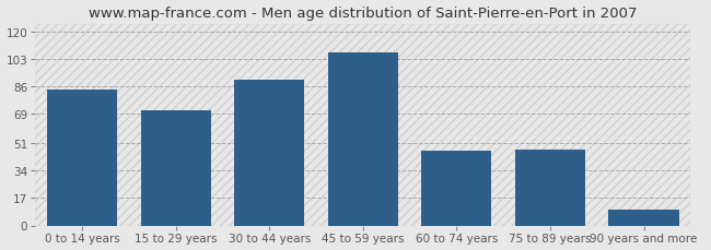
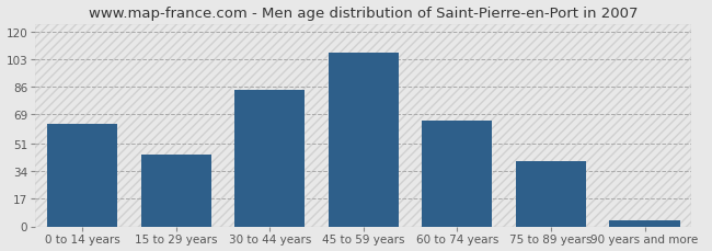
0 to 14 years: 84 -> 63
15 to 29 years: 71 -> 44
30 to 44 years: 90 -> 84
60 to 74 years: 46 -> 65
75 to 89 years: 47 -> 40
90 years and more: 10 -> 4
